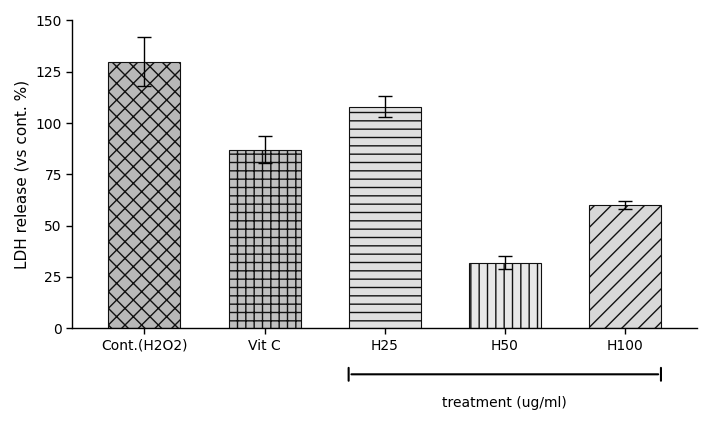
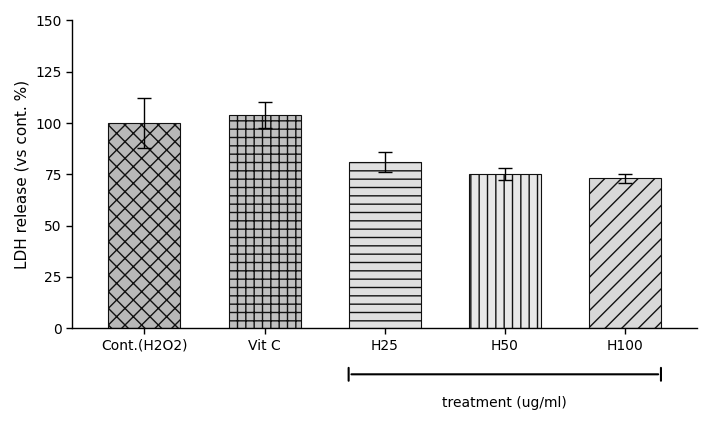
Cont.(H2O2): 130 -> 100
Vit C: 87 -> 104
H25: 108 -> 81
H50: 32 -> 75
H100: 60 -> 73
